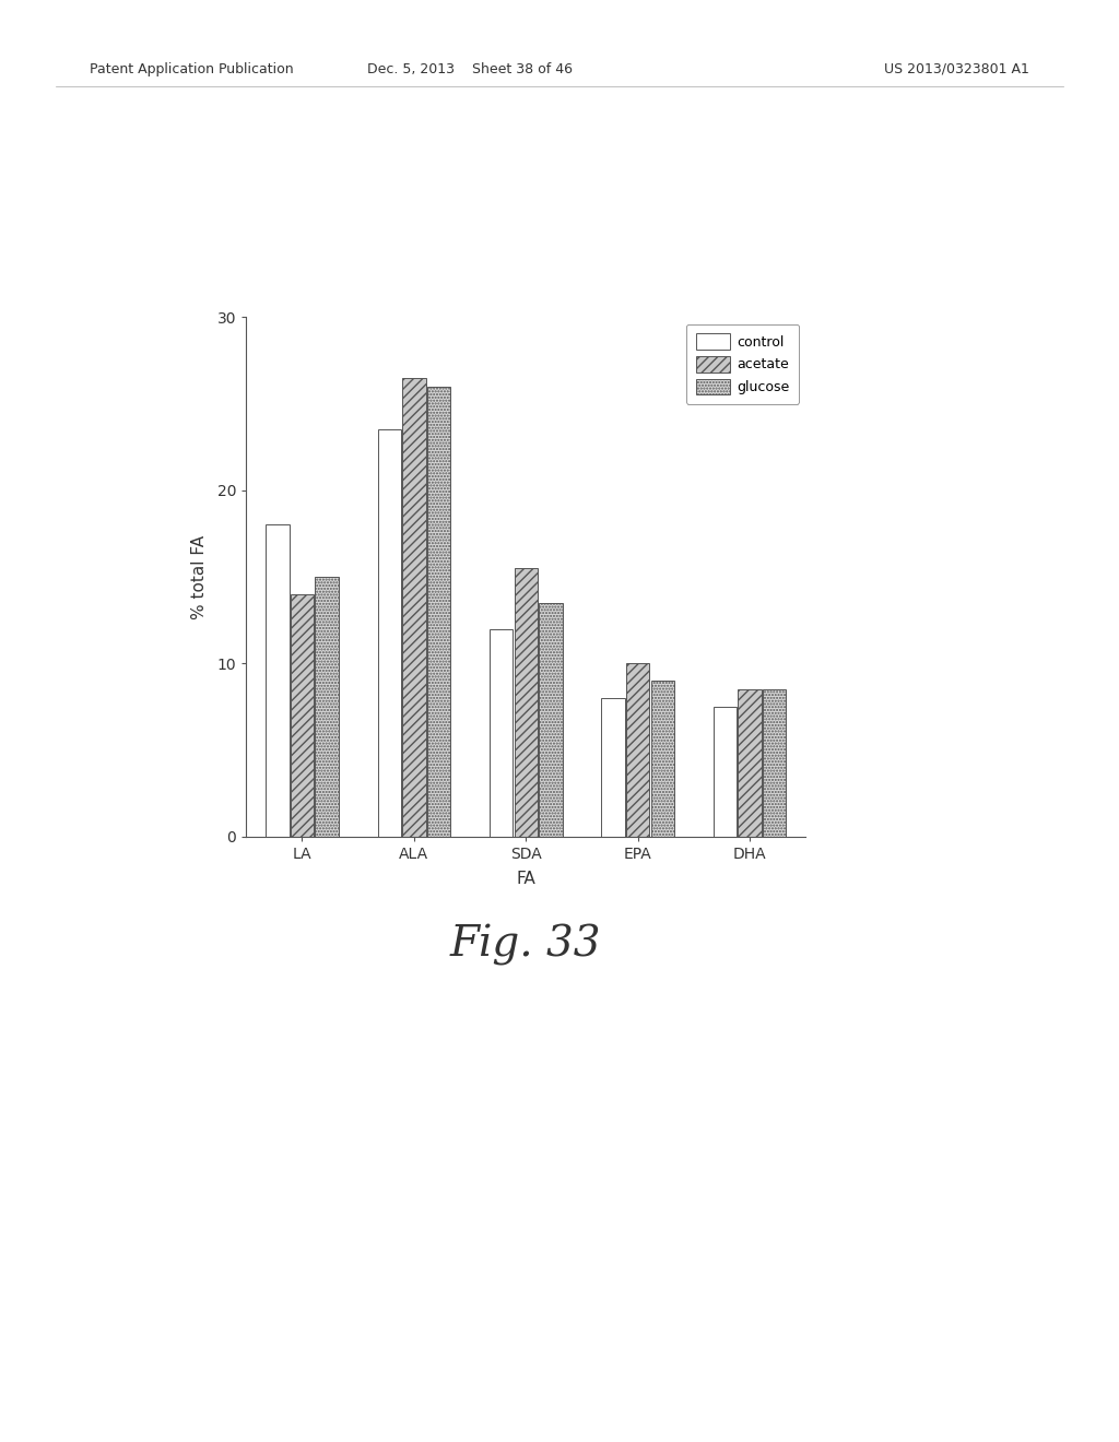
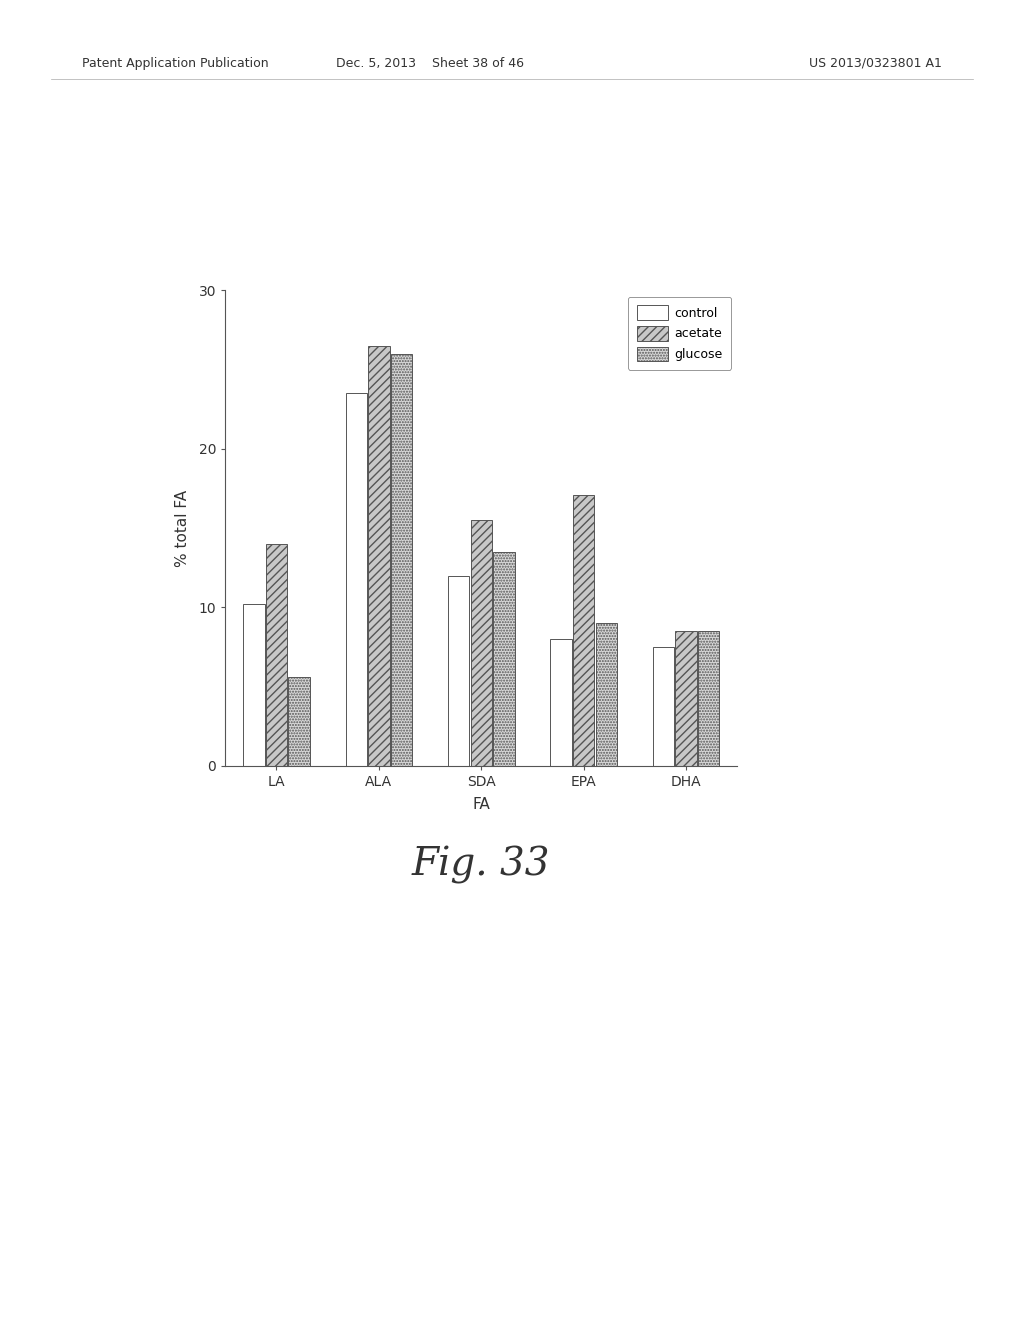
control/LA: 18.0 -> 10.2
glucose/LA: 15.0 -> 5.6
acetate/EPA: 10.0 -> 17.1
